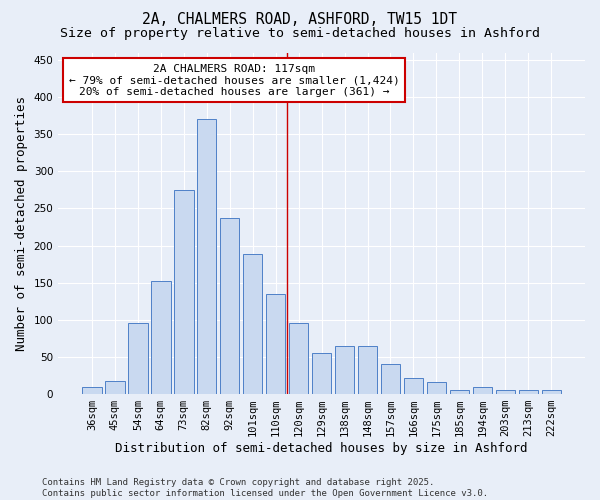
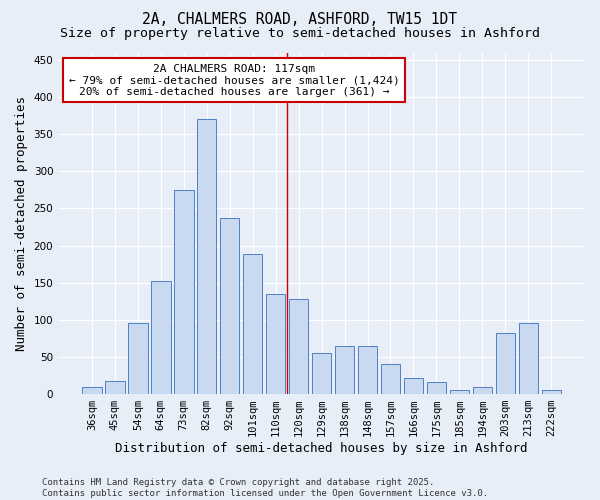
120sqm: 96 -> 128
203sqm: 5 -> 82
213sqm: 5 -> 96
